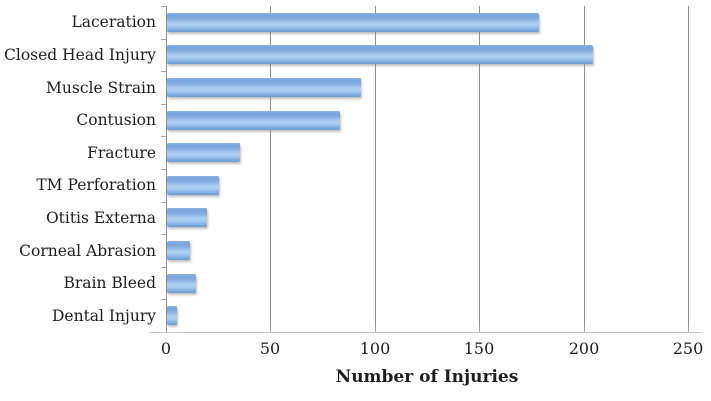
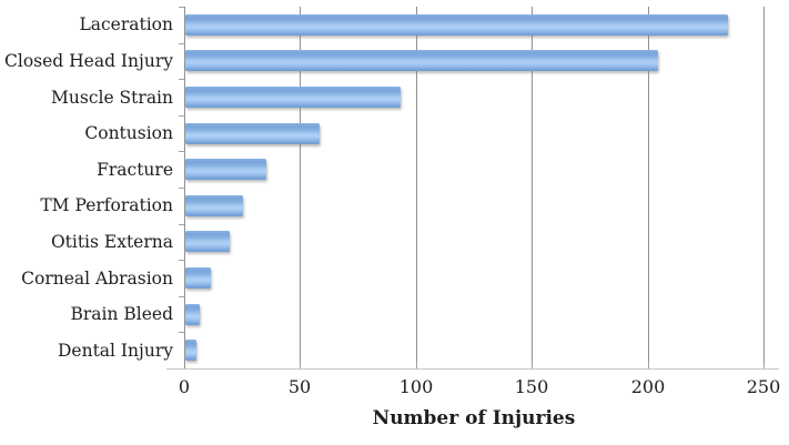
Laceration: 178 -> 234
Contusion: 83 -> 58
Brain Bleed: 14 -> 6
